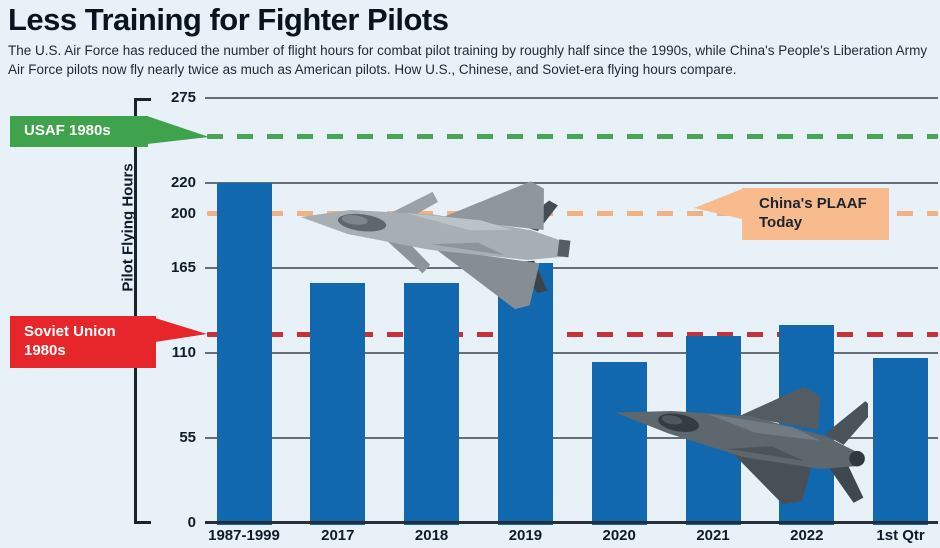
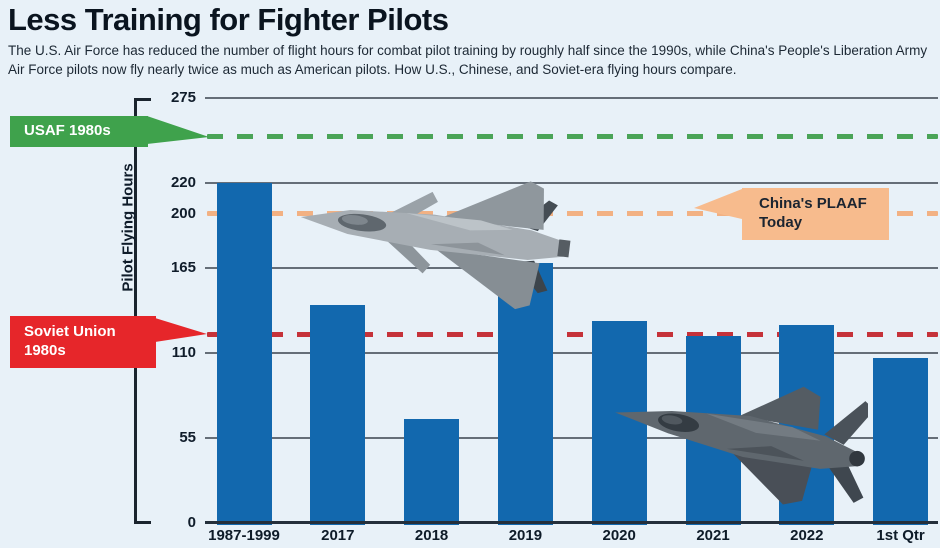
2017: 155 -> 141
2018: 155 -> 67
2020: 104 -> 131
